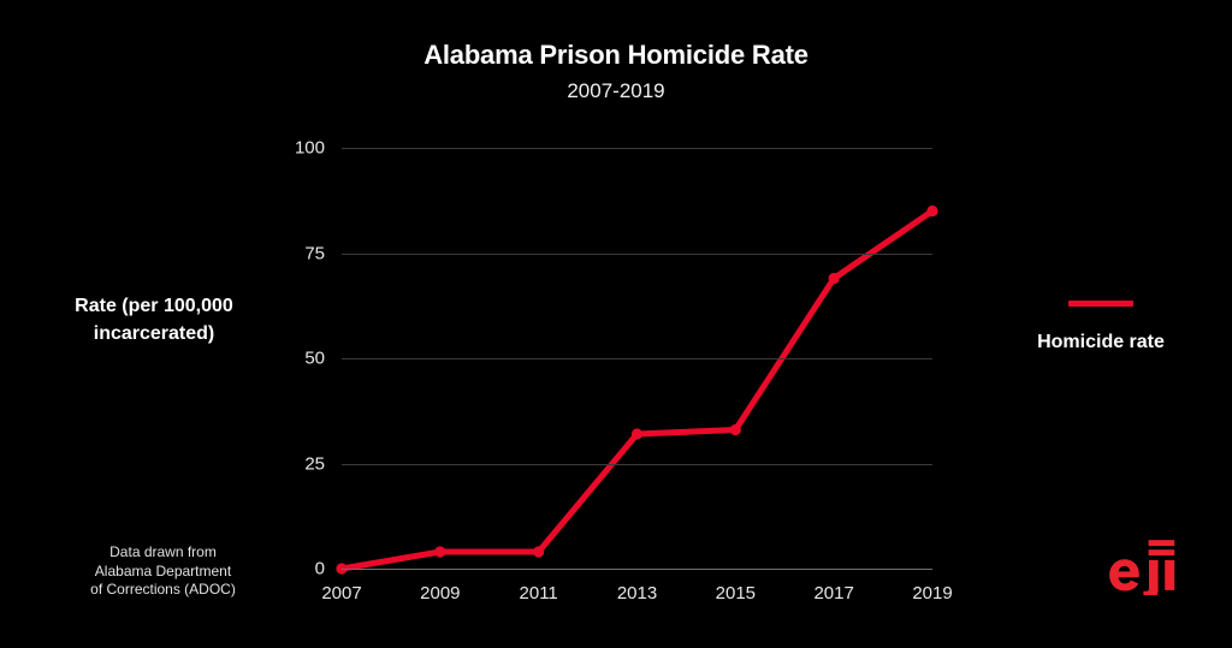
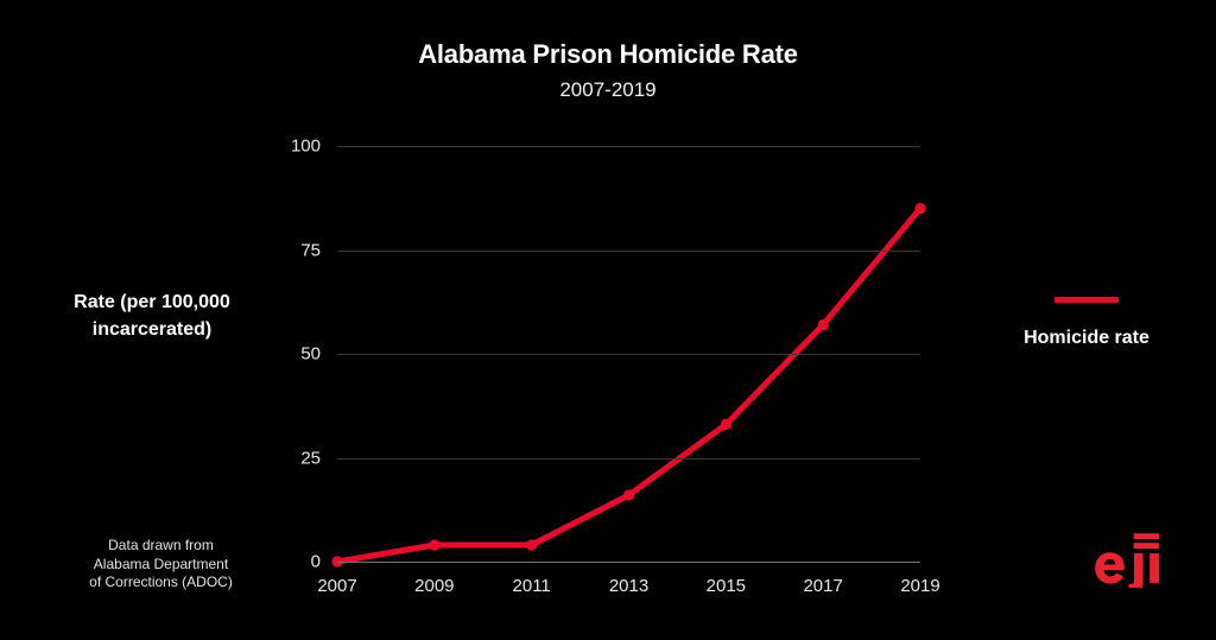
2013: 32 -> 16
2017: 69 -> 57
